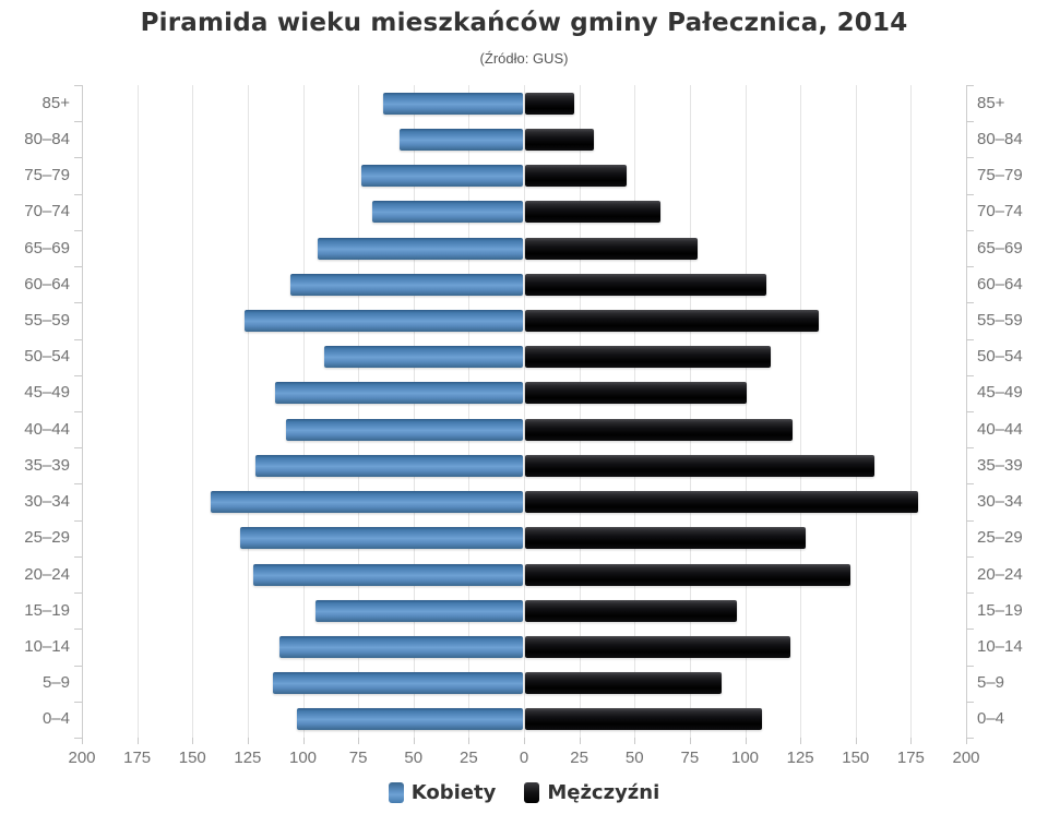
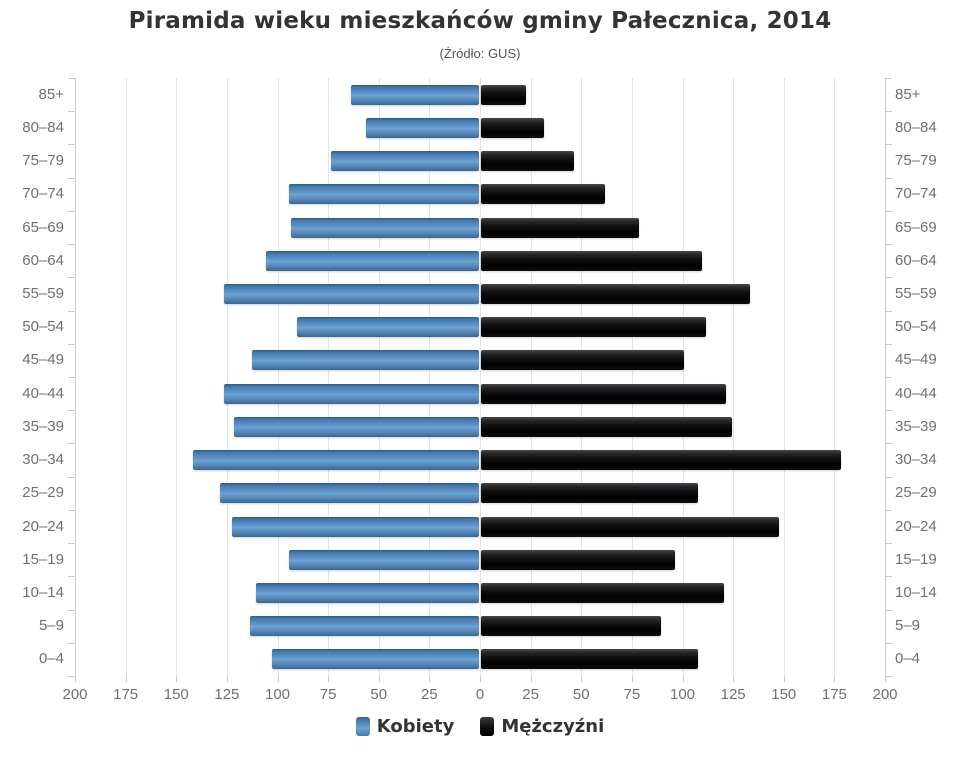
Kobiety/70–74: 68 -> 94
Kobiety/40–44: 107 -> 126
Mężczyźni/35–39: 158 -> 124
Mężczyźni/25–29: 127 -> 107
